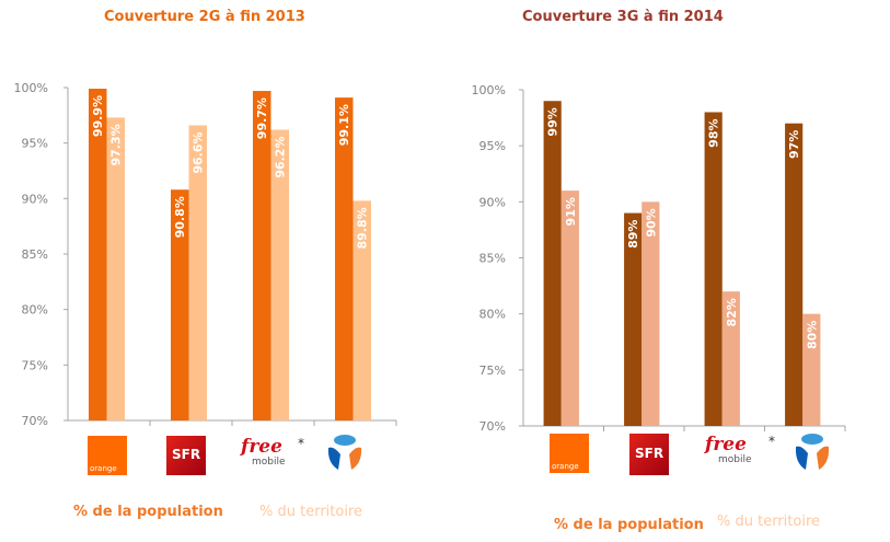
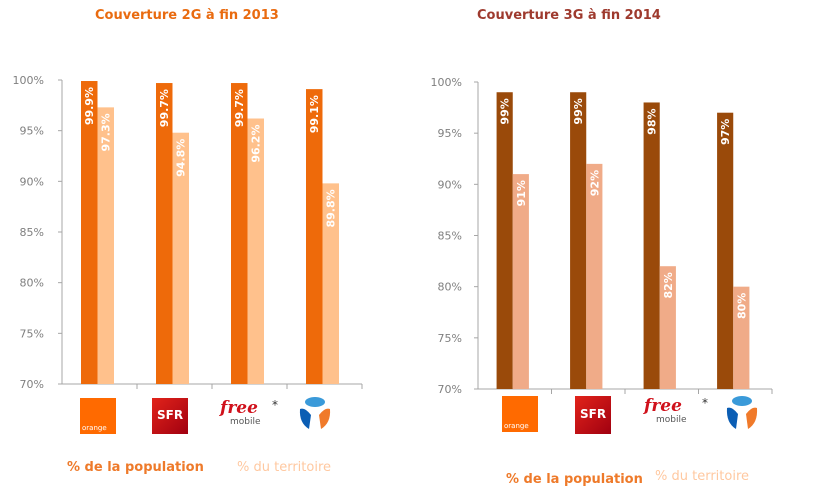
Couverture 2G à fin 2013/% de la population/SFR: 90.8% -> 99.7%
Couverture 2G à fin 2013/% du territoire/SFR: 96.6% -> 94.8%
Couverture 3G à fin 2014/% de la population/SFR: 89% -> 99%
Couverture 3G à fin 2014/% du territoire/SFR: 90% -> 92%
